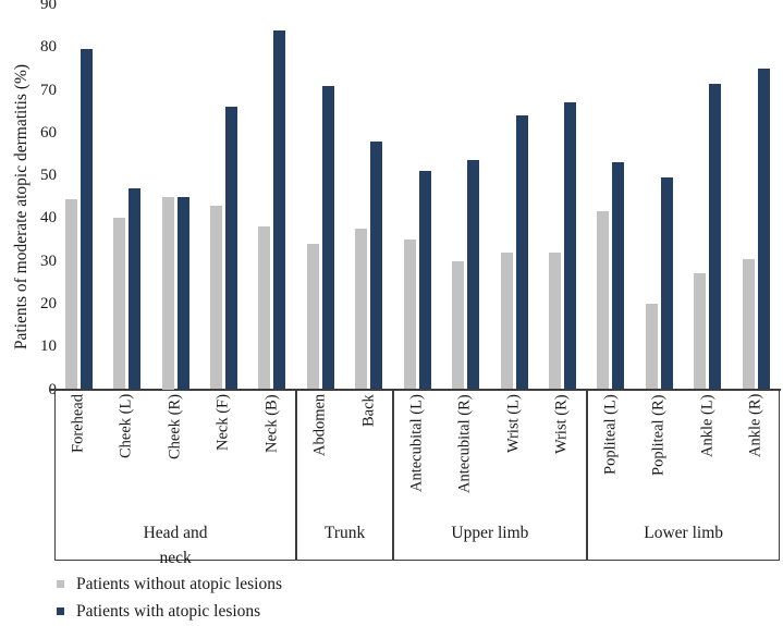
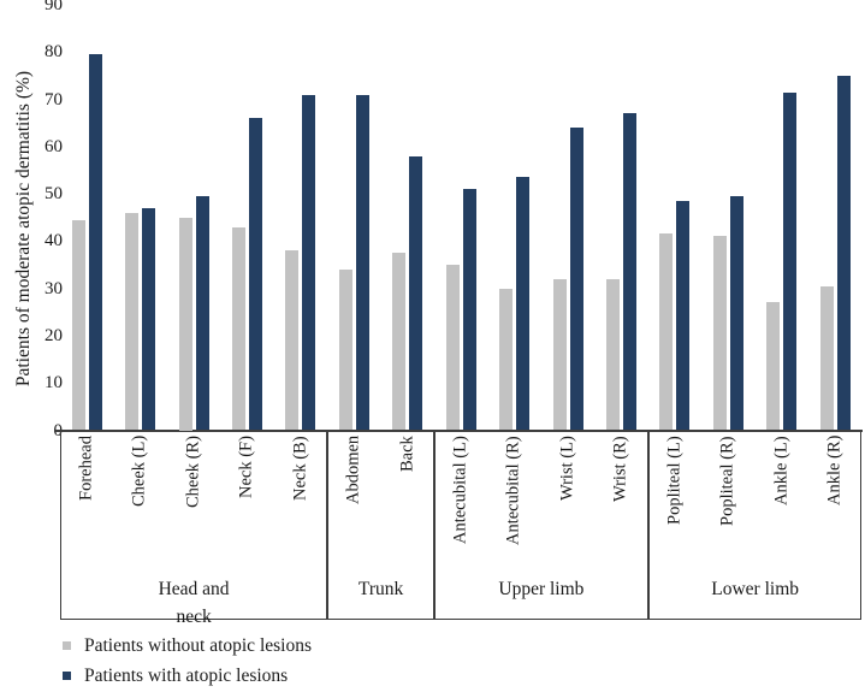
Patients without atopic lesions/Cheek (L): 40 -> 46
Patients with atopic lesions/Cheek (R): 45 -> 50
Patients with atopic lesions/Neck (B): 84 -> 71
Patients with atopic lesions/Popliteal (L): 53 -> 48
Patients without atopic lesions/Popliteal (R): 20 -> 41
